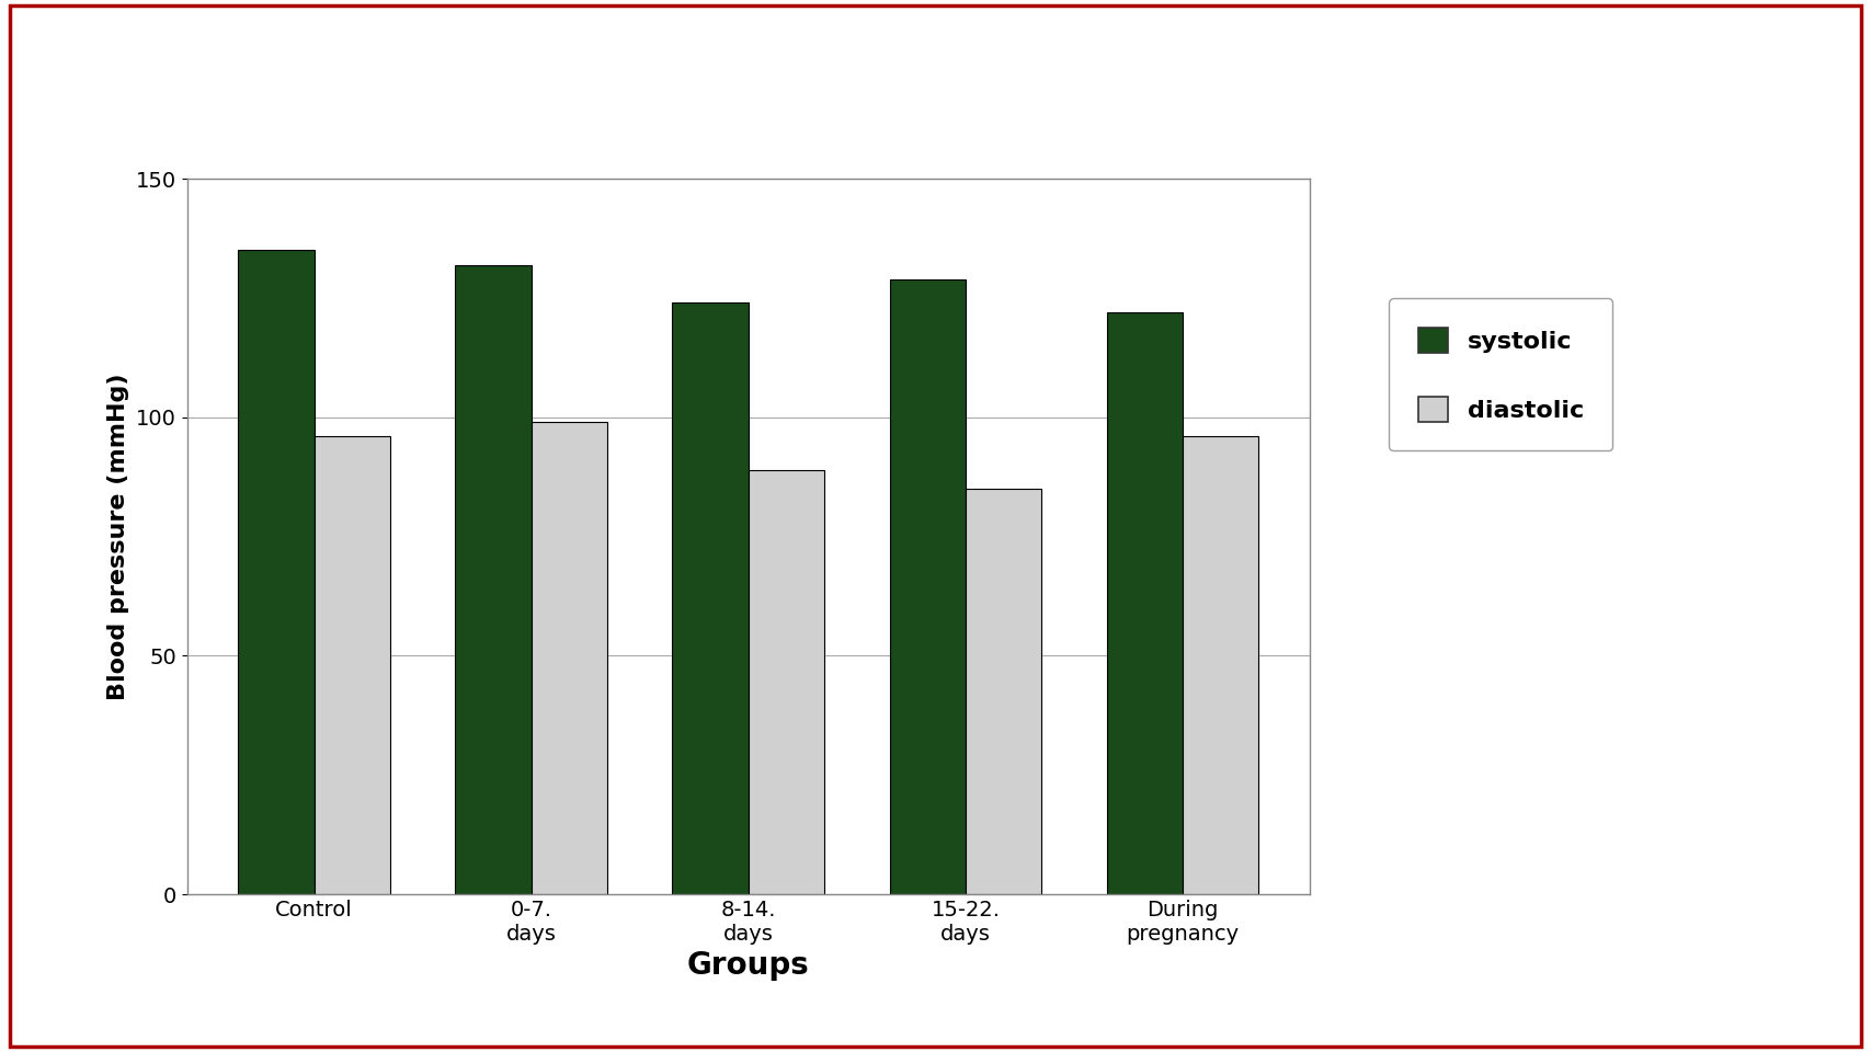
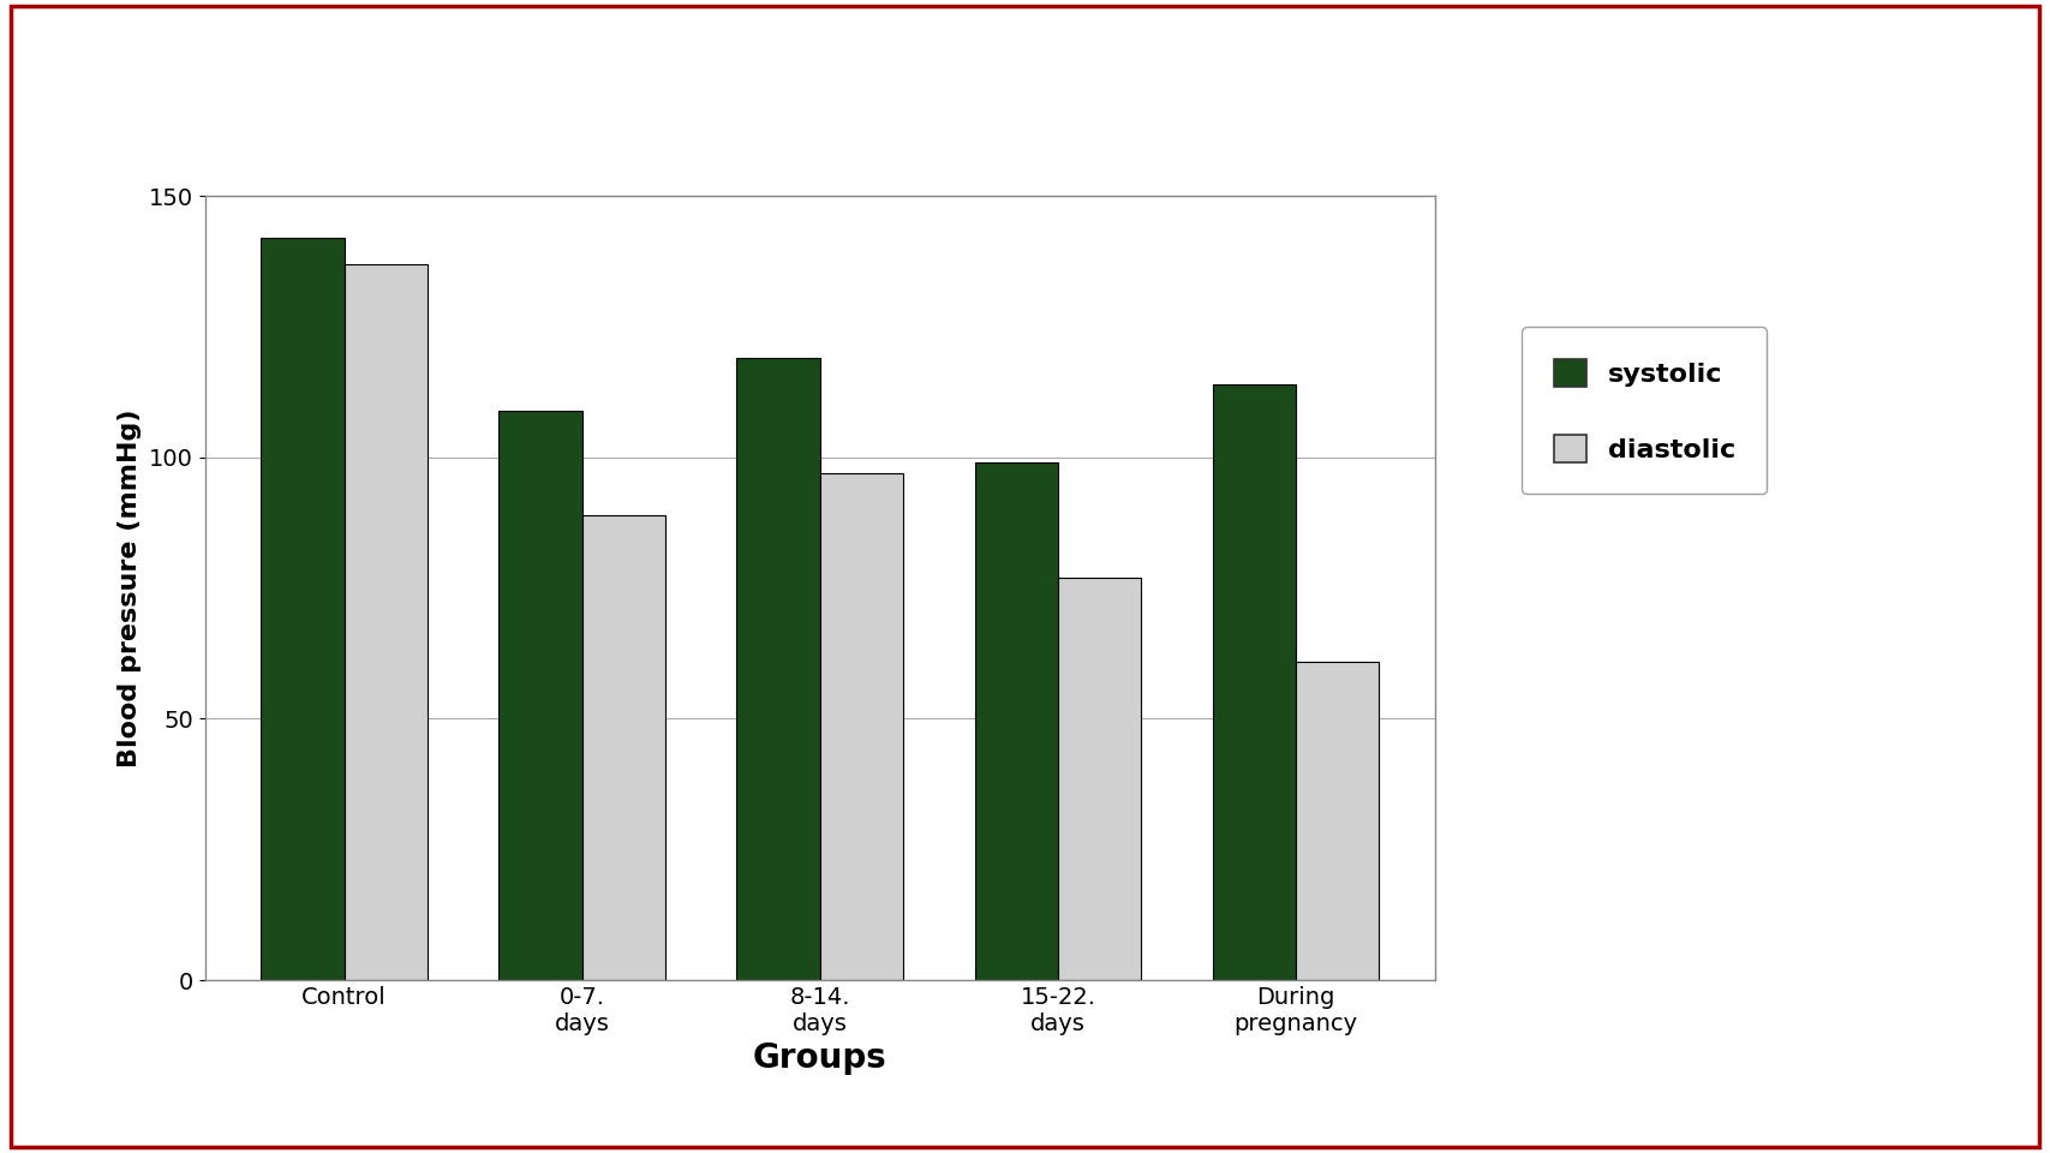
systolic/Control: 135 -> 142
diastolic/Control: 96 -> 137
systolic/0-7. days: 132 -> 109
diastolic/0-7. days: 99 -> 89
systolic/8-14. days: 124 -> 119
diastolic/8-14. days: 89 -> 97
systolic/15-22. days: 129 -> 99
diastolic/15-22. days: 85 -> 77
systolic/During pregnancy: 122 -> 114
diastolic/During pregnancy: 96 -> 61
